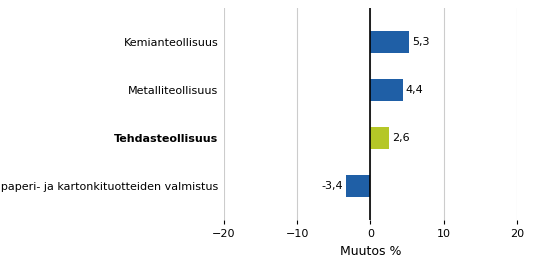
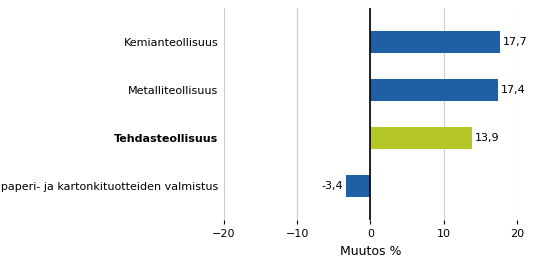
Kemianteollisuus: 5,3 -> 17,7
Metalliteollisuus: 4,4 -> 17,4
Tehdasteollisuus: 2,6 -> 13,9
